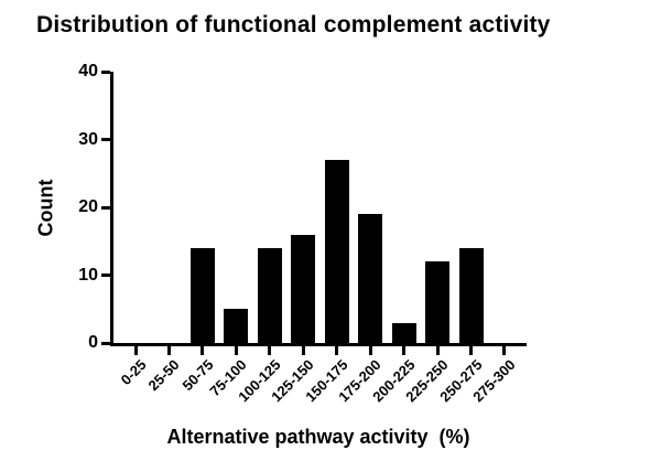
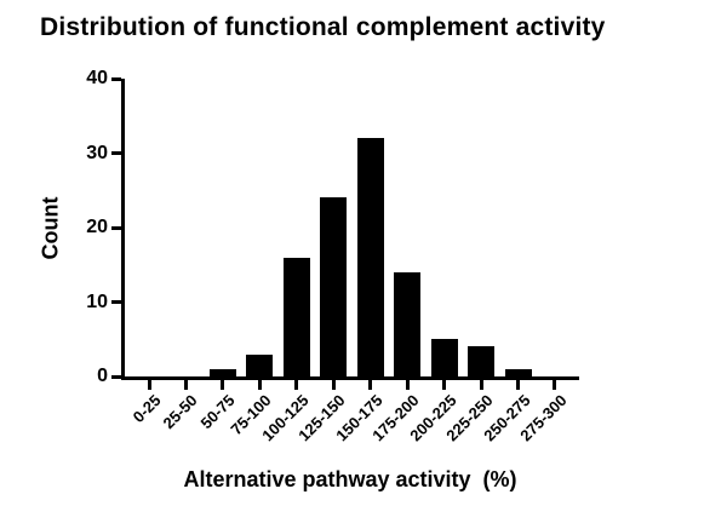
50-75: 14 -> 1
75-100: 5 -> 3
100-125: 14 -> 16
125-150: 16 -> 24
150-175: 27 -> 32
175-200: 19 -> 14
200-225: 3 -> 5
225-250: 12 -> 4
250-275: 14 -> 1
